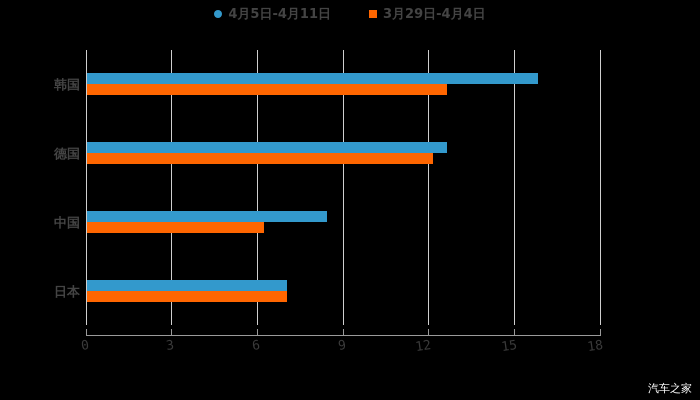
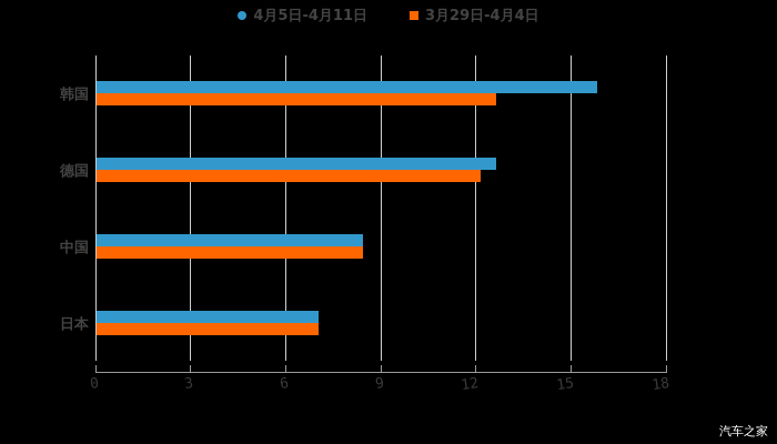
3月29日-4月4日/中国: 6.2 -> 8.4
